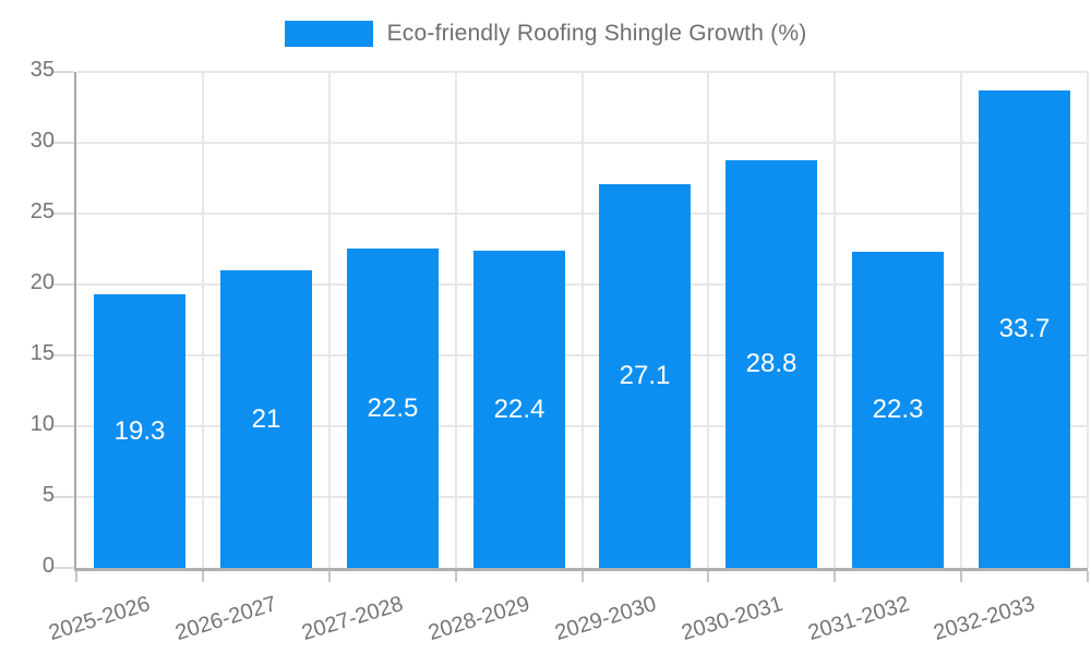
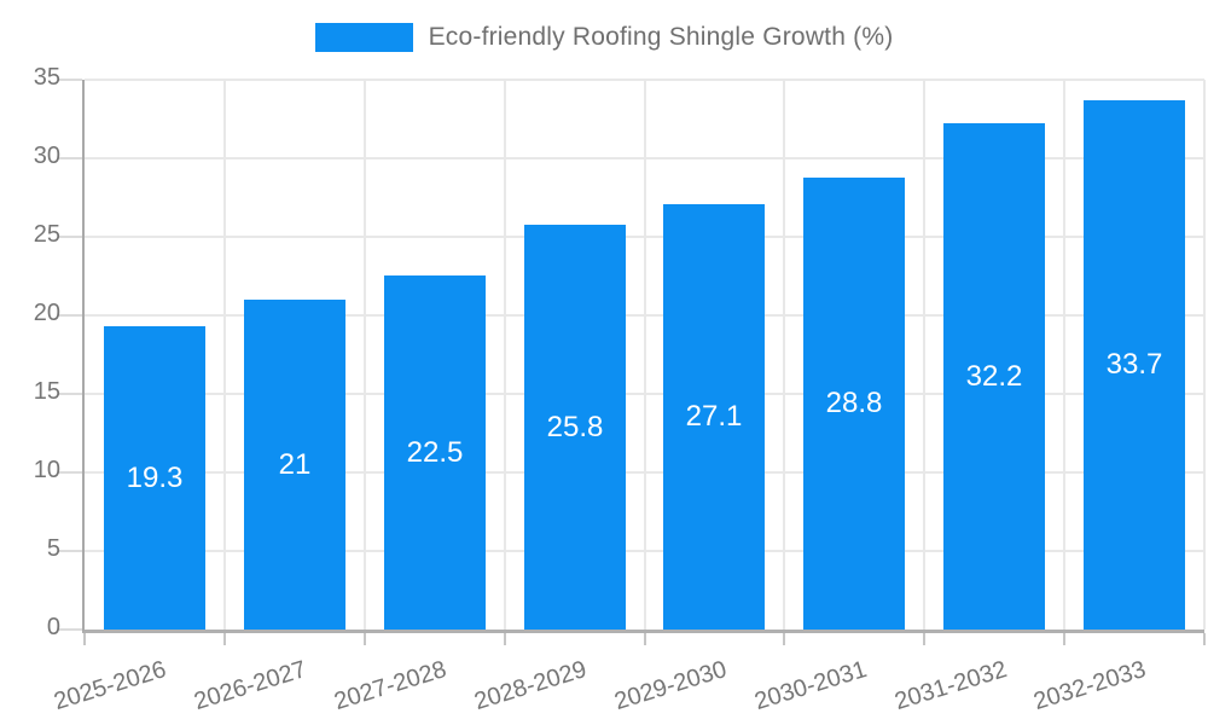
2028-2029: 22.4 -> 25.8
2031-2032: 22.3 -> 32.2
